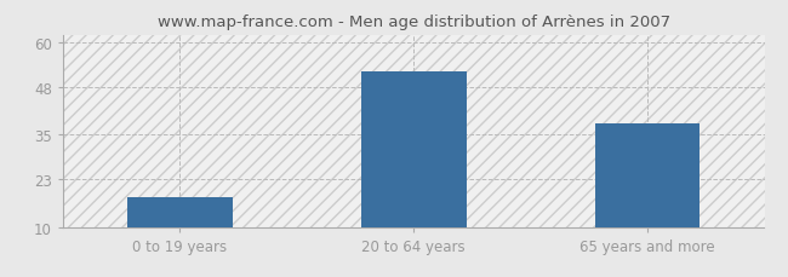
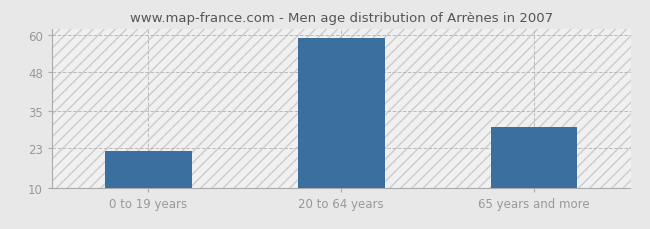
0 to 19 years: 18 -> 22
20 to 64 years: 52 -> 59
65 years and more: 38 -> 30
